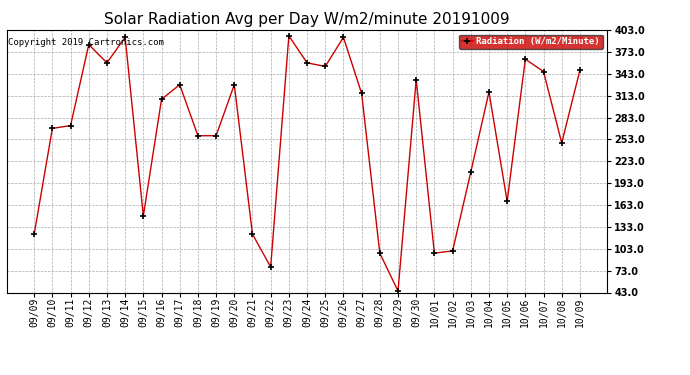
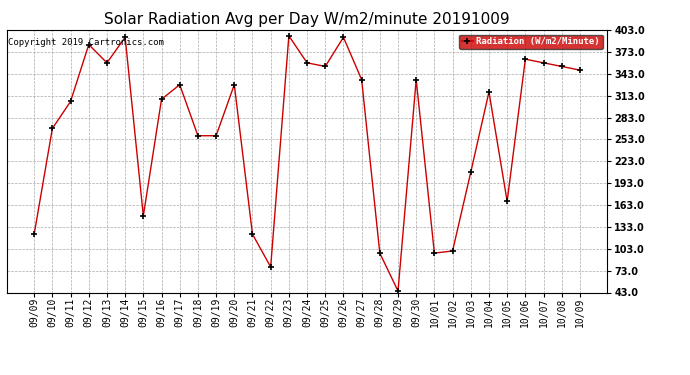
09/11: 272 -> 305
09/27: 316 -> 335
10/07: 346 -> 358
10/08: 248 -> 353
